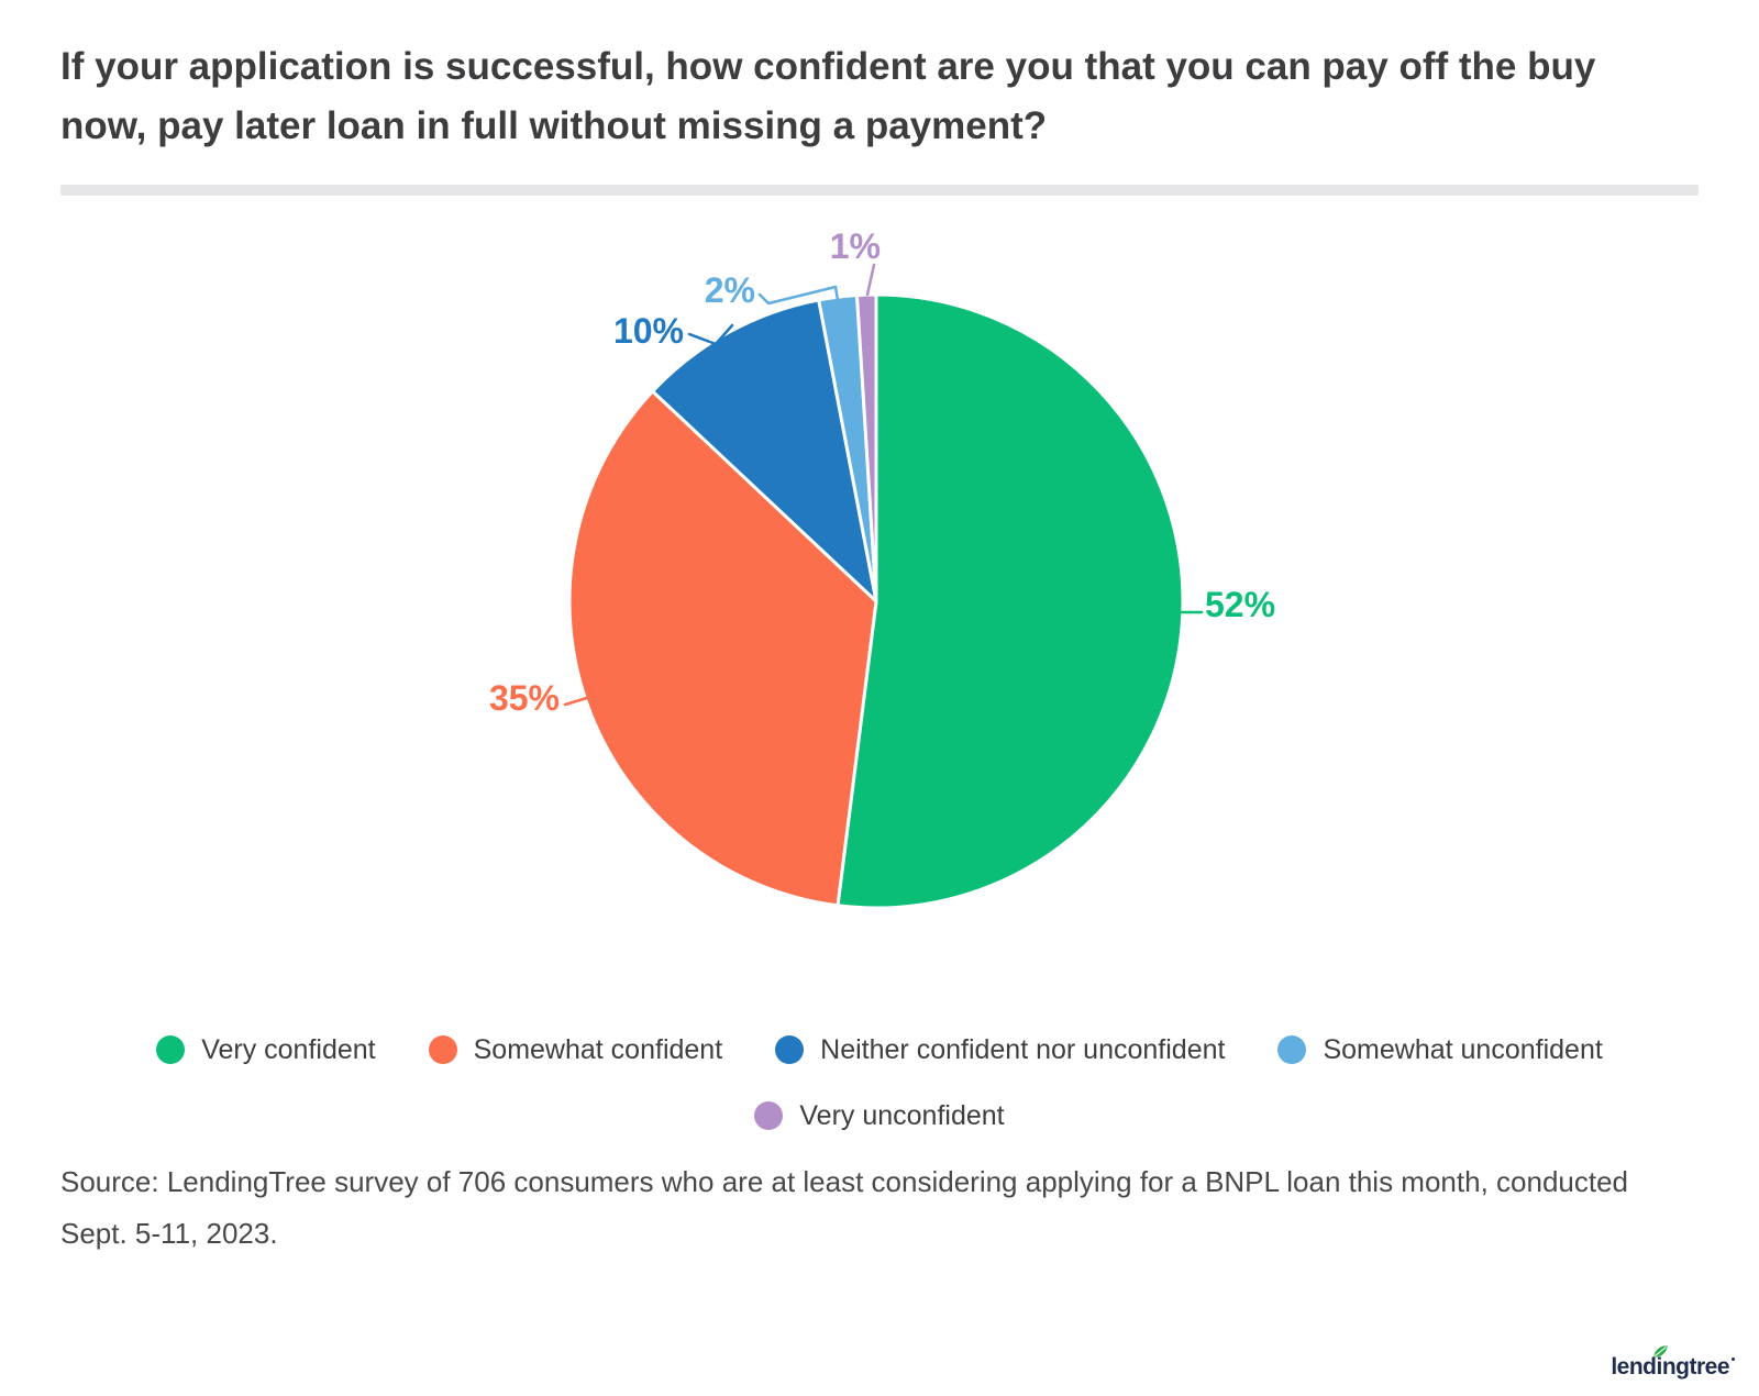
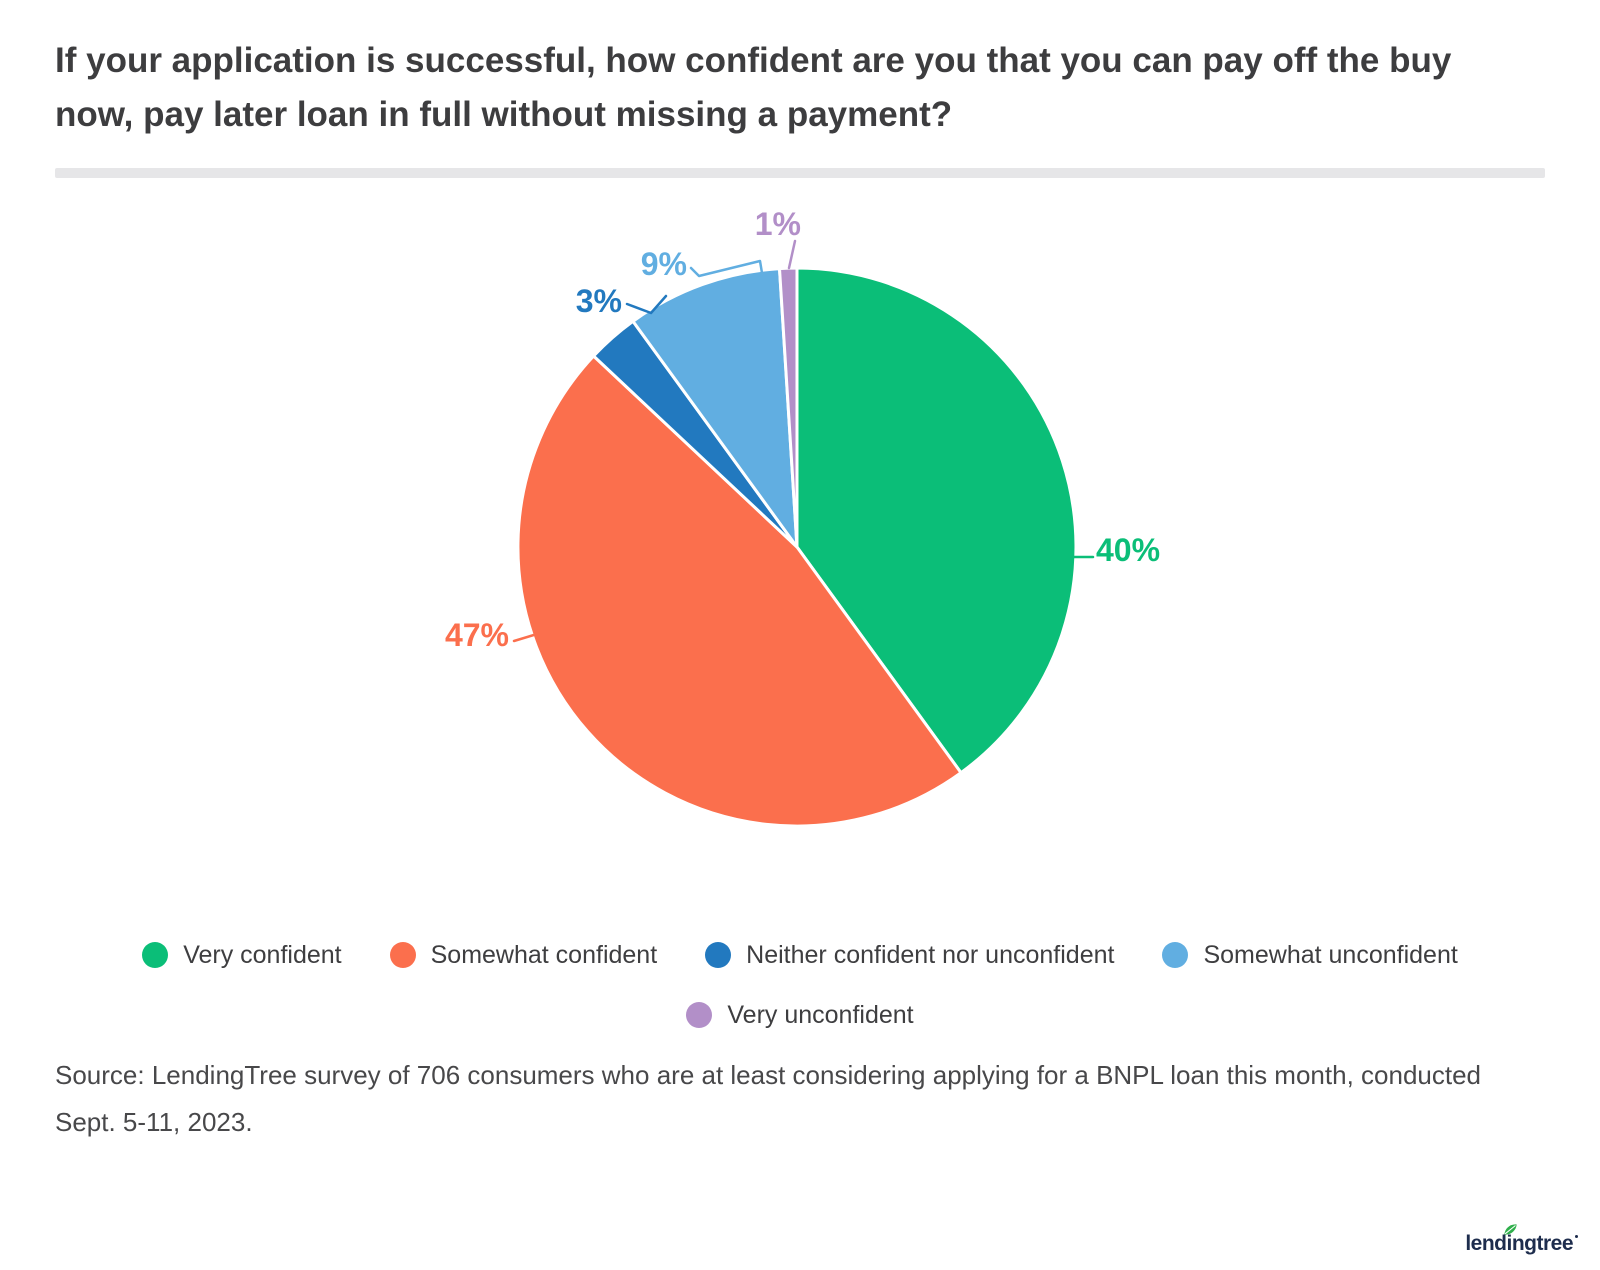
Very confident: 52% -> 40%
Somewhat confident: 35% -> 47%
Neither confident nor unconfident: 10% -> 3%
Somewhat unconfident: 2% -> 9%
